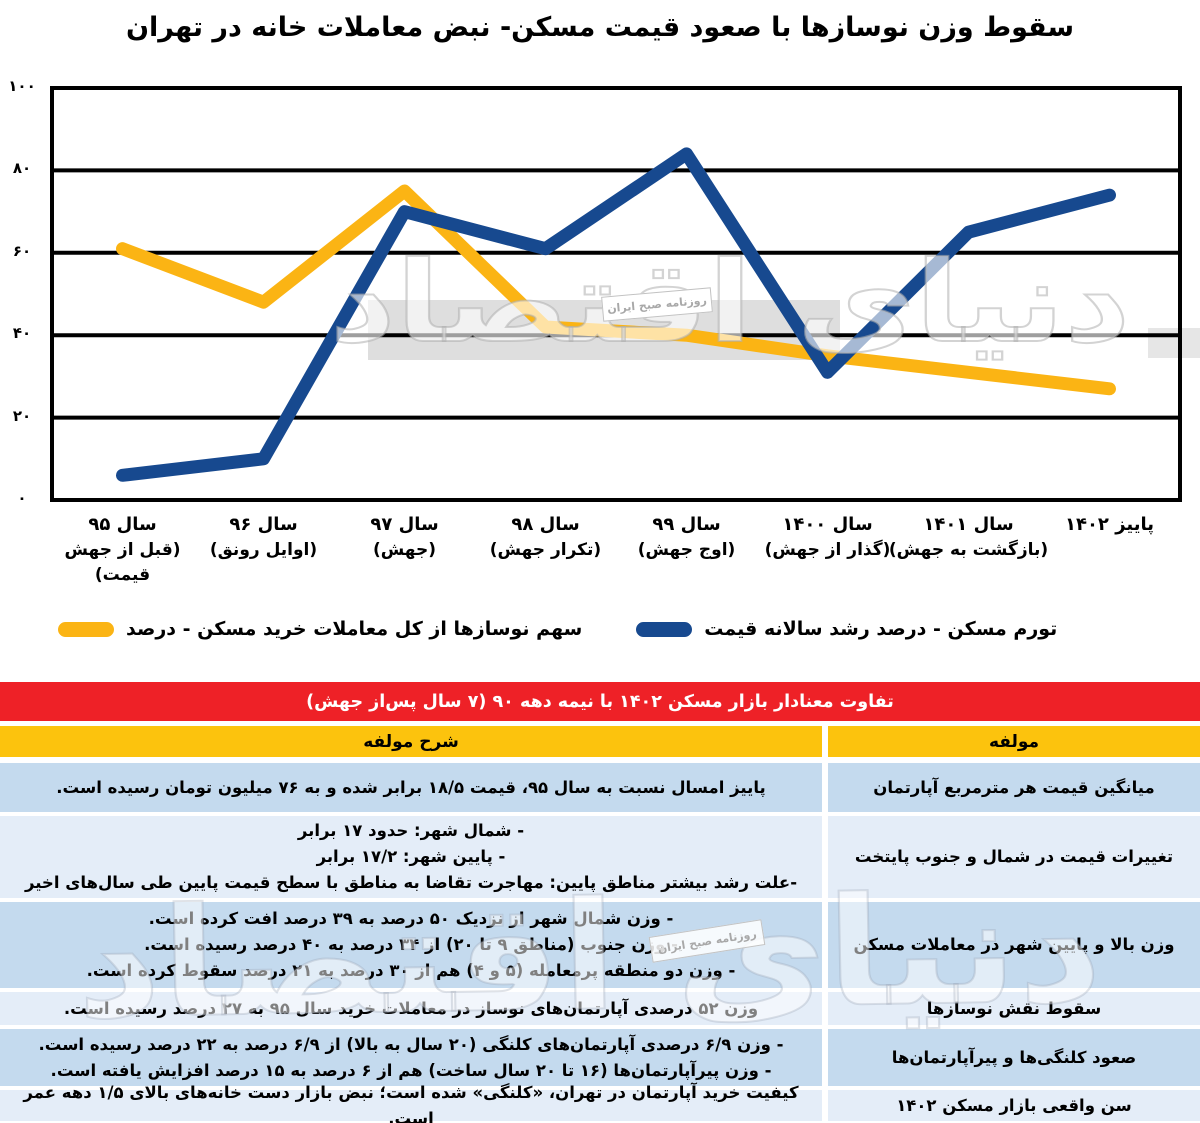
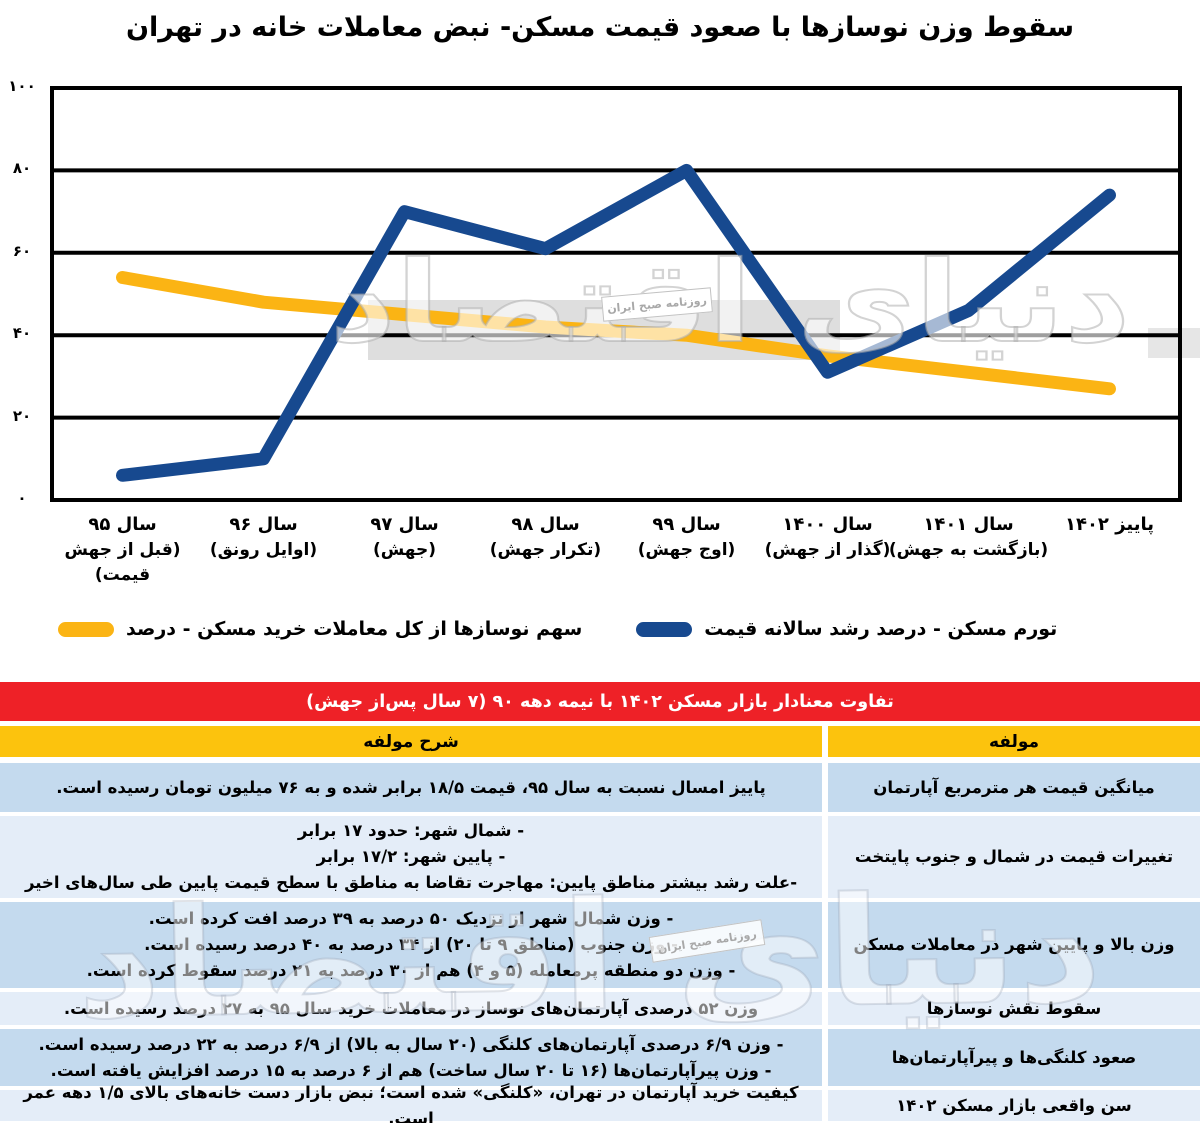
سهم نوسازها از کل معاملات خرید مسکن - درصد/سال ۹۵ (قبل از جهش قیمت): 61 -> 54
سهم نوسازها از کل معاملات خرید مسکن - درصد/سال ۹۷ (جهش): 75 -> 45
تورم مسکن - درصد رشد سالانه قیمت/سال ۹۹ (اوج جهش): 84 -> 80
تورم مسکن - درصد رشد سالانه قیمت/سال ۱۴۰۱ (بازگشت به جهش): 65 -> 46
